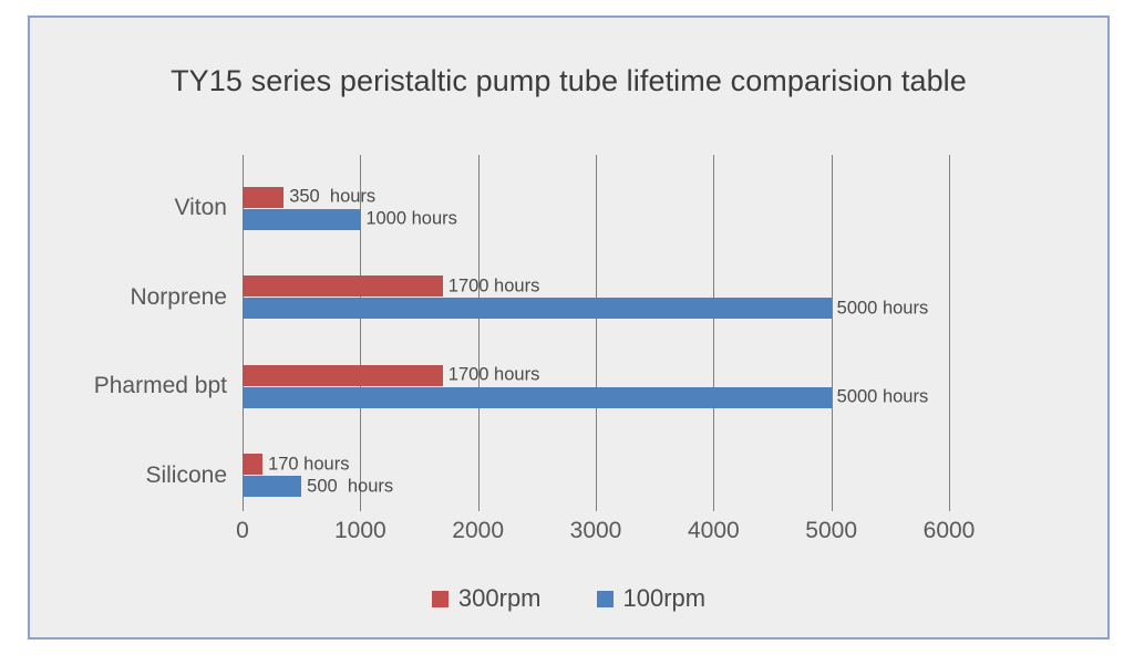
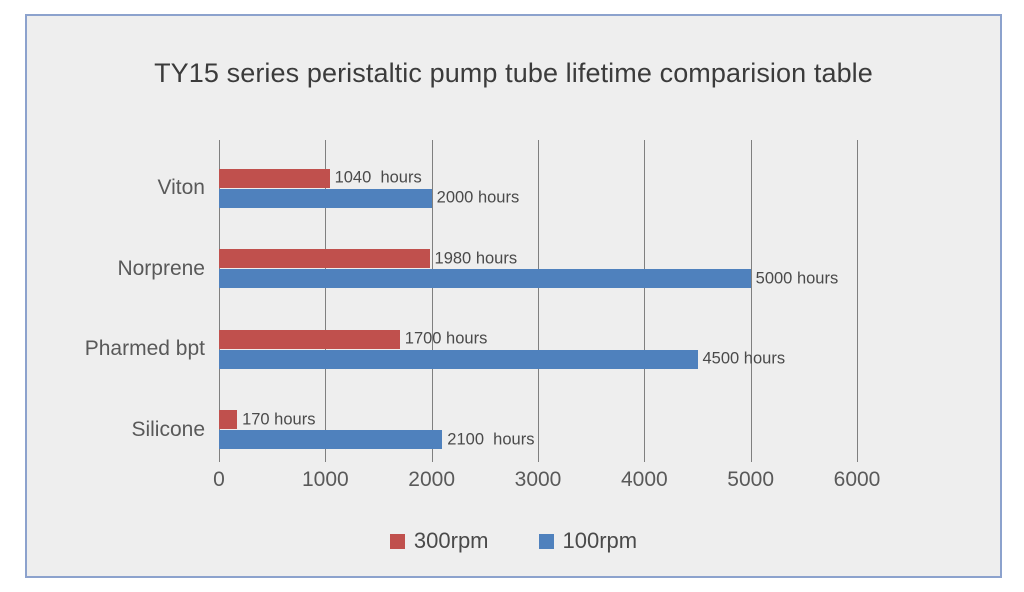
300rpm/Viton: 350 -> 1040
100rpm/Viton: 1000 -> 2000
300rpm/Norprene: 1700 -> 1980
100rpm/Pharmed bpt: 5000 -> 4500
100rpm/Silicone: 500 -> 2100
